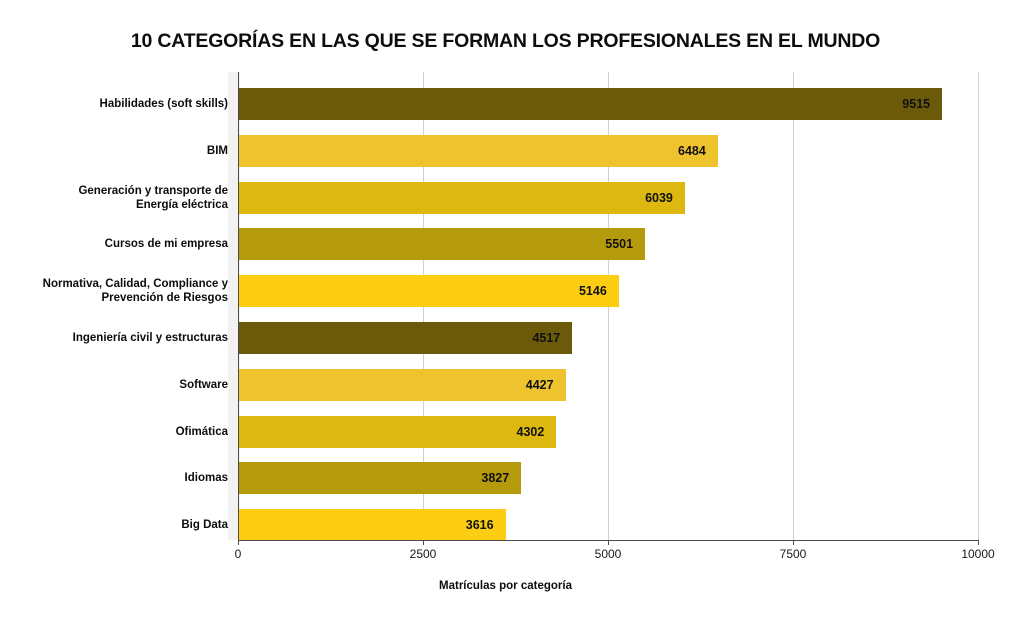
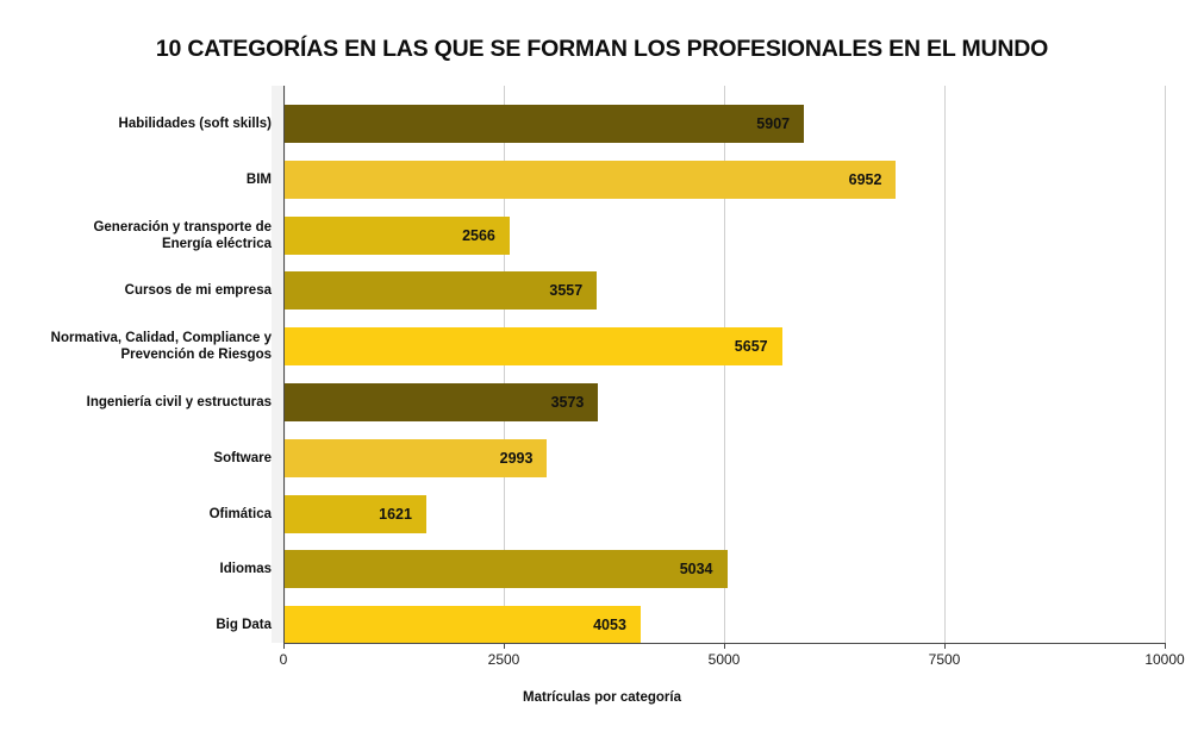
Habilidades (soft skills): 9515 -> 5907
BIM: 6484 -> 6952
Generación y transporte de Energía eléctrica: 6039 -> 2566
Cursos de mi empresa: 5501 -> 3557
Normativa, Calidad, Compliance y Prevención de Riesgos: 5146 -> 5657
Ingeniería civil y estructuras: 4517 -> 3573
Software: 4427 -> 2993
Ofimática: 4302 -> 1621
Idiomas: 3827 -> 5034
Big Data: 3616 -> 4053
